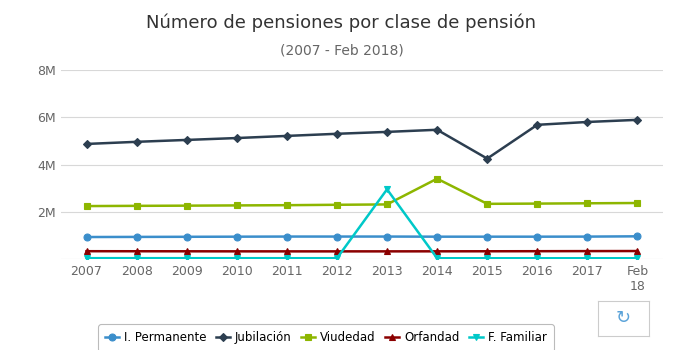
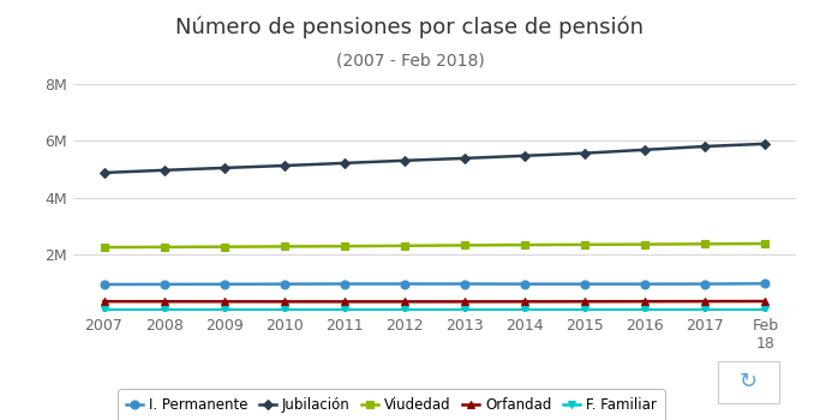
F. Familiar/2013: 2.95M -> 0.03M
Viudedad/2014: 3.40M -> 2.32M
Jubilación/2015: 4.25M -> 5.56M
